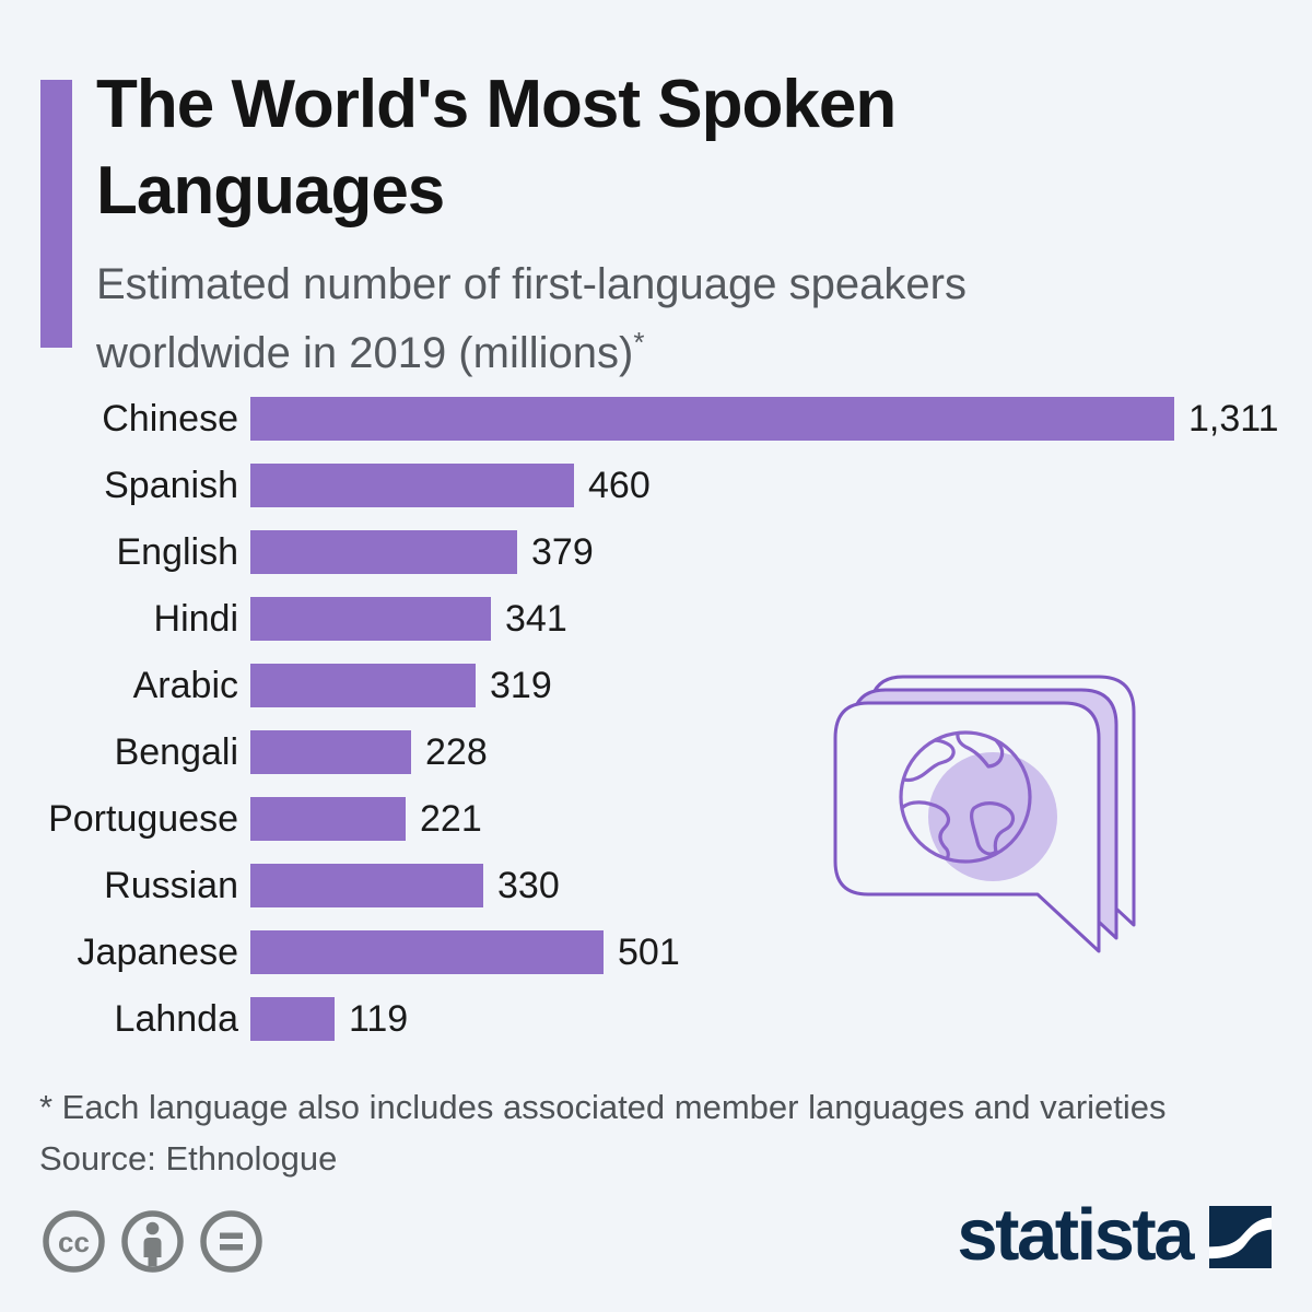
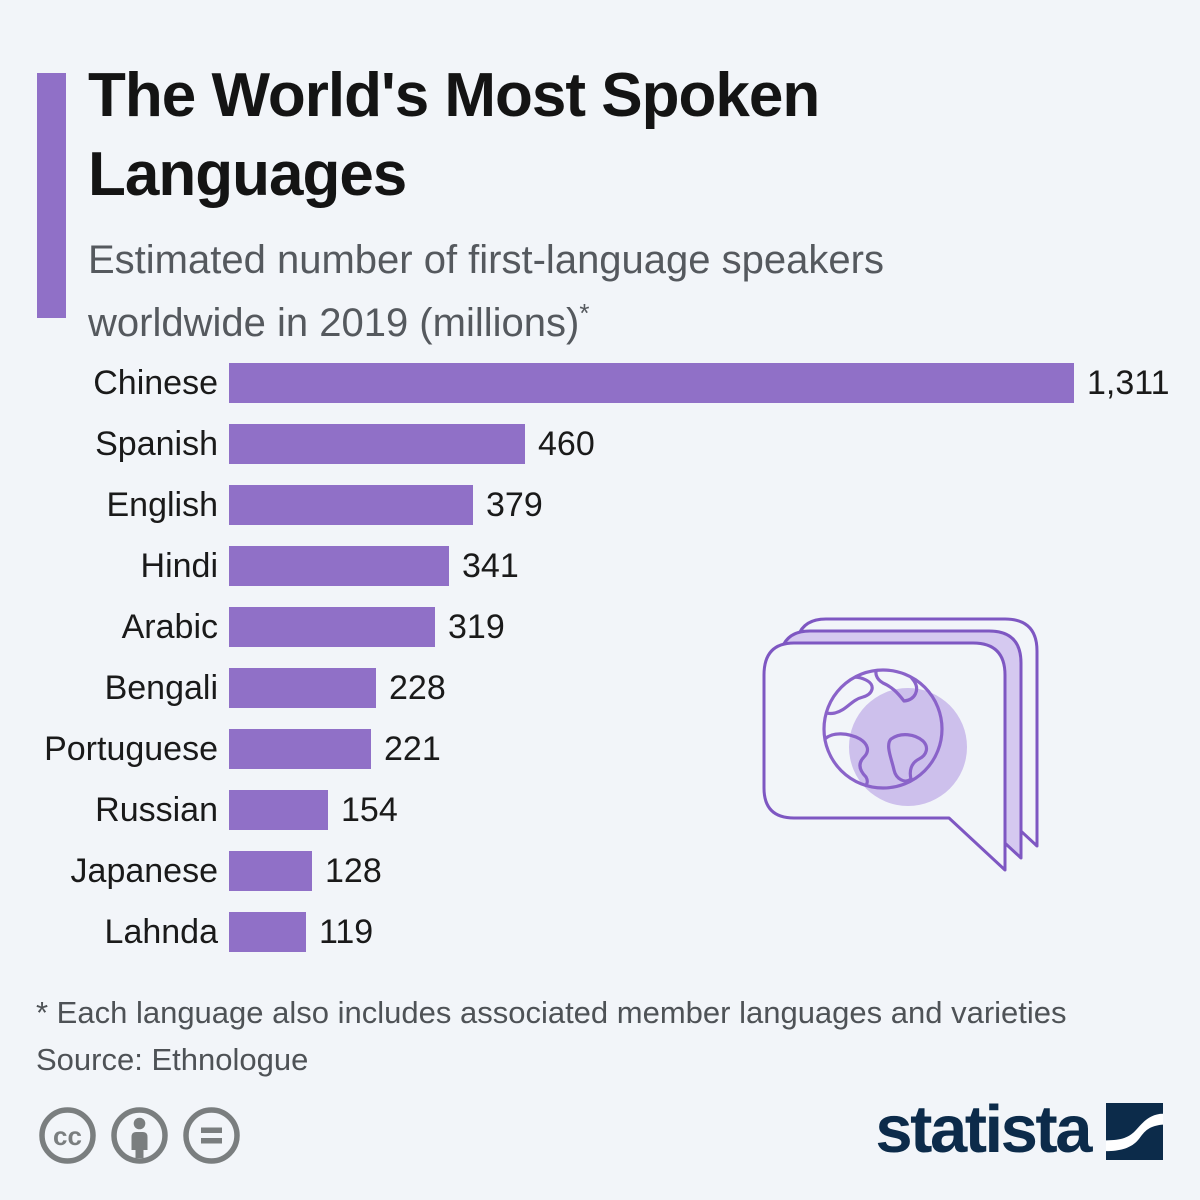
Russian: 330 -> 154
Japanese: 501 -> 128
